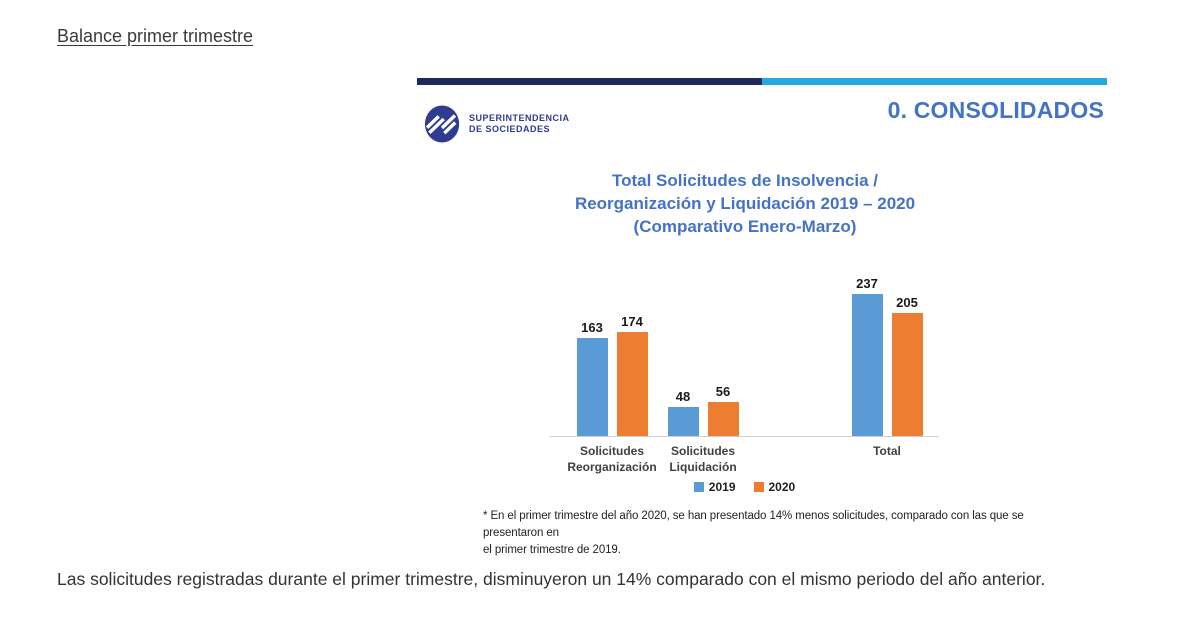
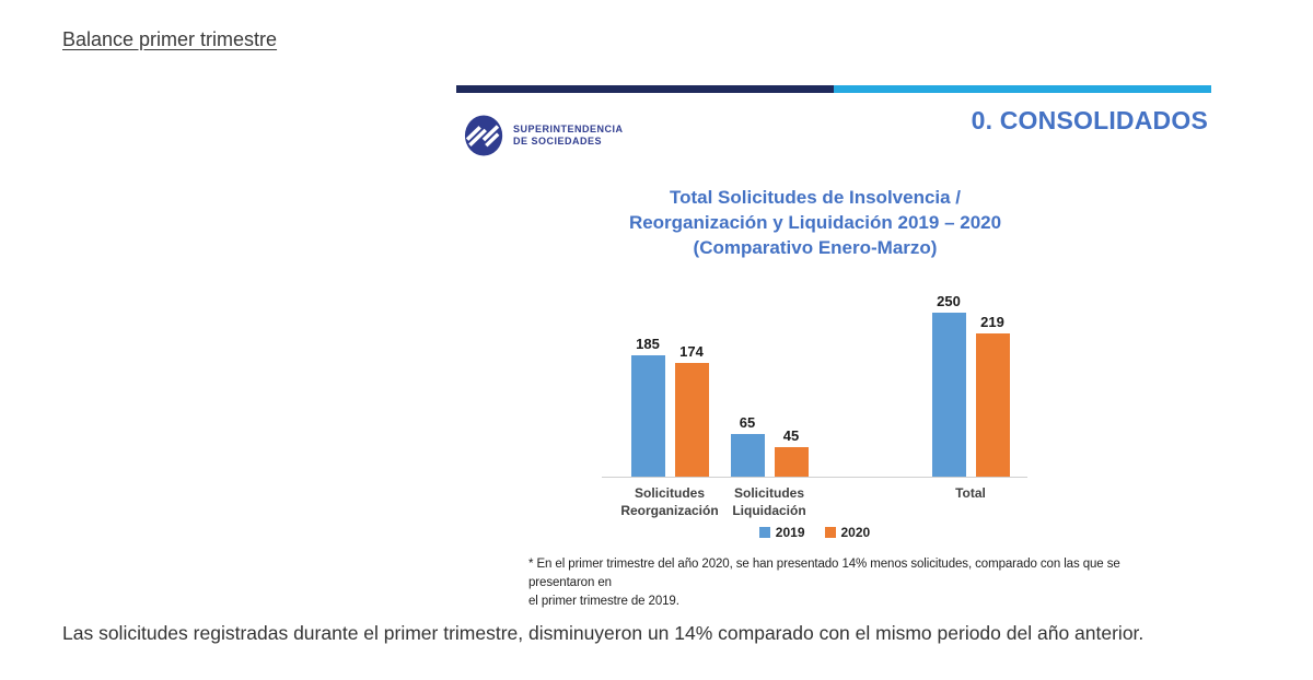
2019/Solicitudes Reorganización: 163 -> 185
2019/Solicitudes Liquidación: 48 -> 65
2020/Solicitudes Liquidación: 56 -> 45
2019/Total: 237 -> 250
2020/Total: 205 -> 219
